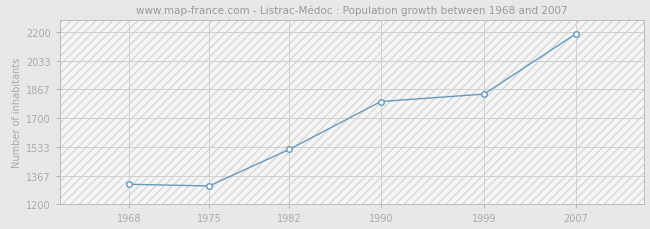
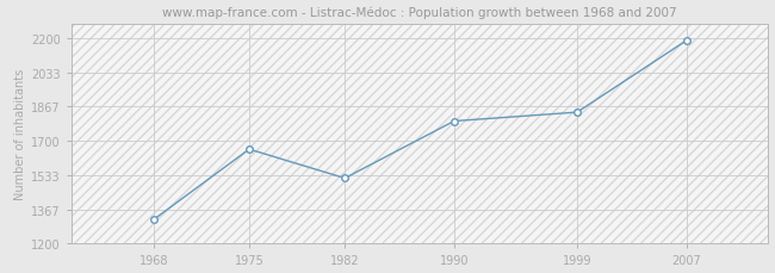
1975: 1310 -> 1660
